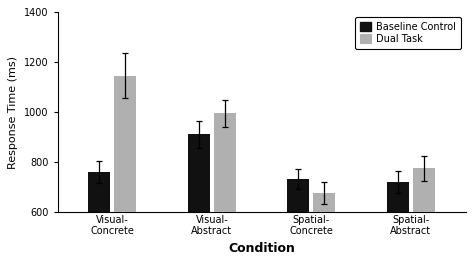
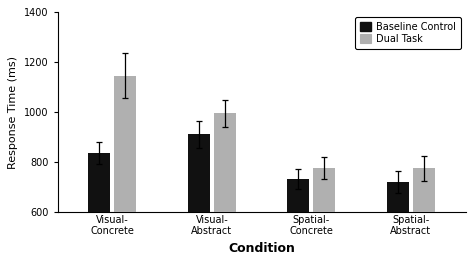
Baseline Control/Visual- Concrete: 760 -> 835
Dual Task/Spatial- Concrete: 675 -> 775
